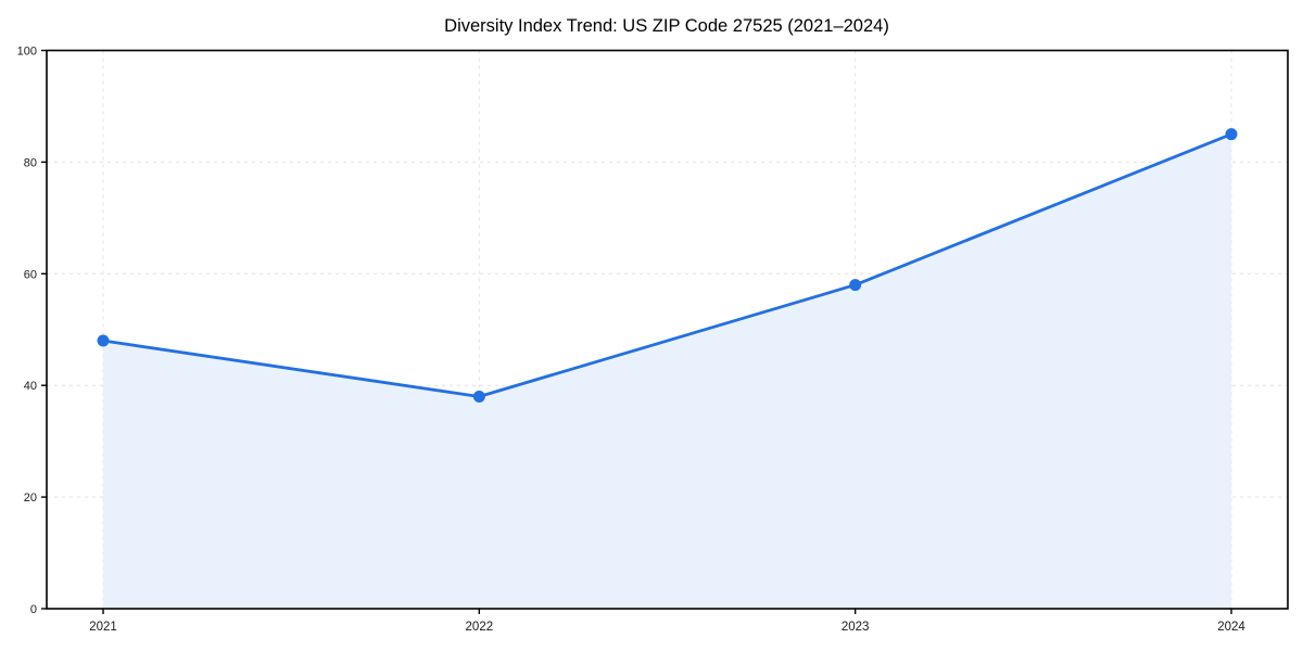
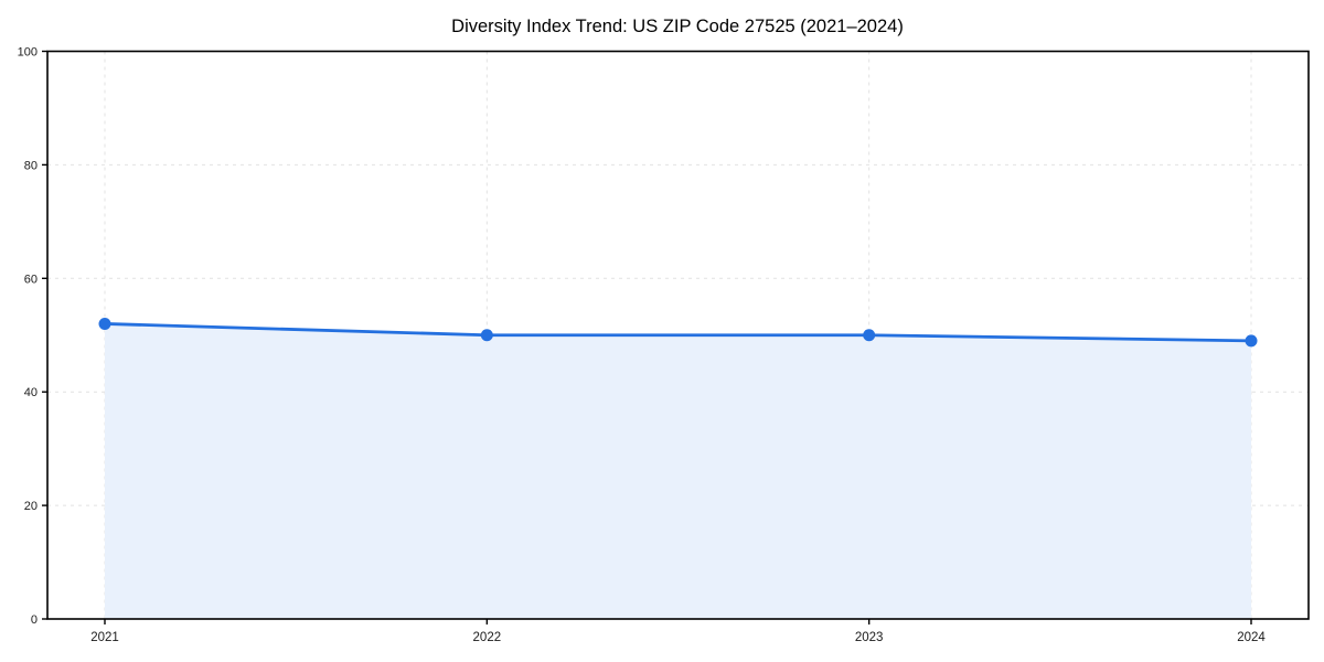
2021: 48 -> 52
2022: 38 -> 50
2023: 58 -> 50
2024: 85 -> 49
